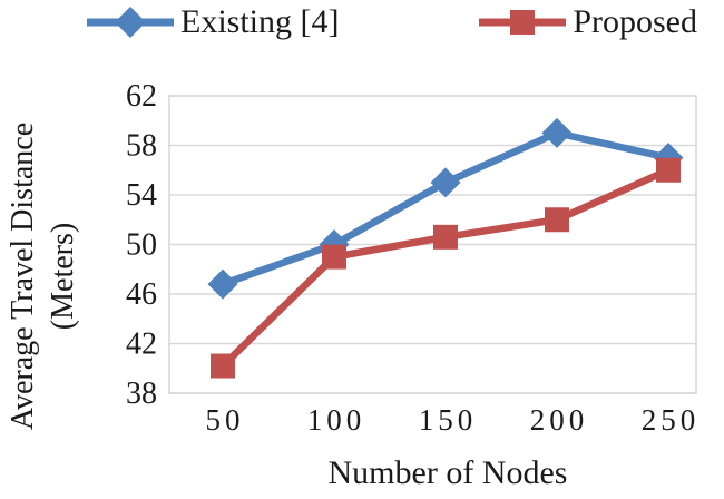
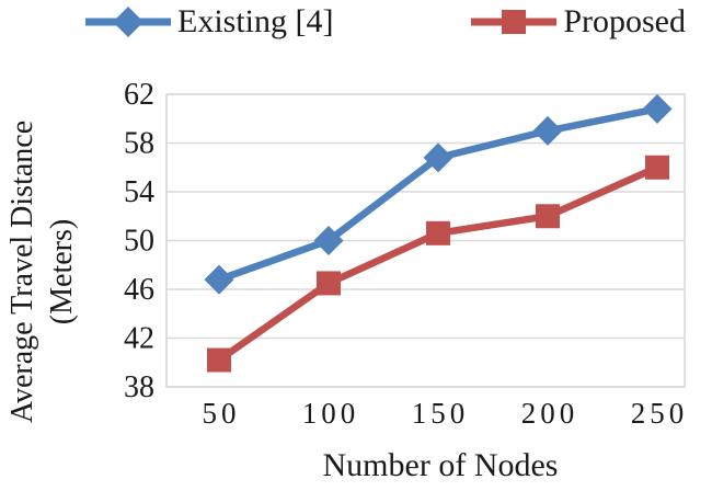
Proposed/100: 49.0 -> 46.5
Existing [4]/150: 55.0 -> 56.8
Existing [4]/250: 57.0 -> 60.8
